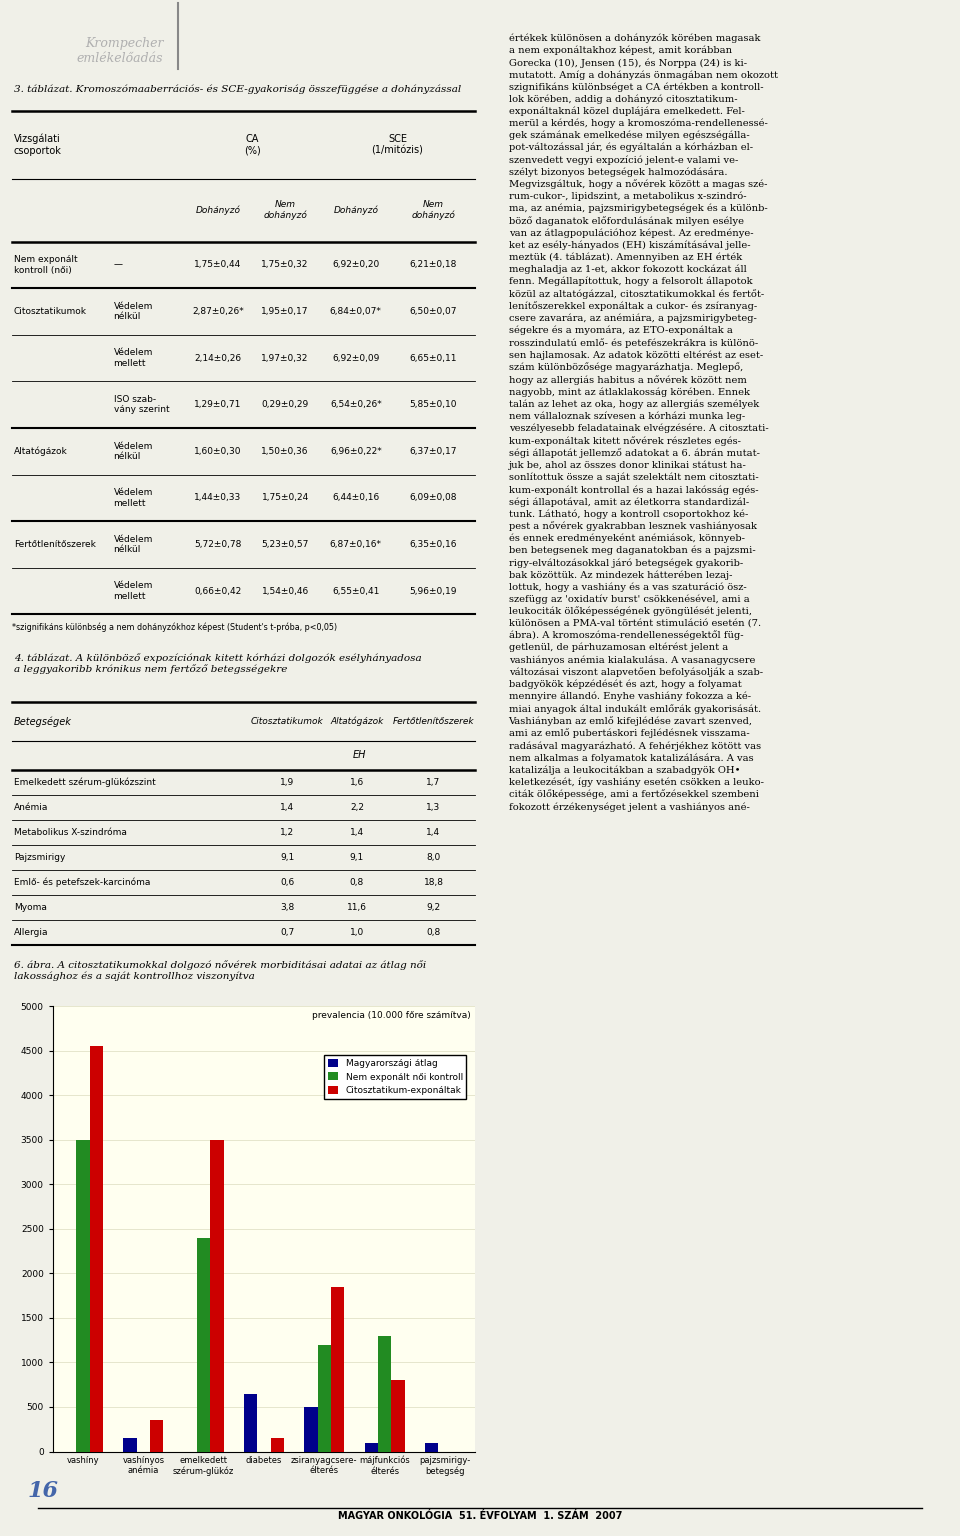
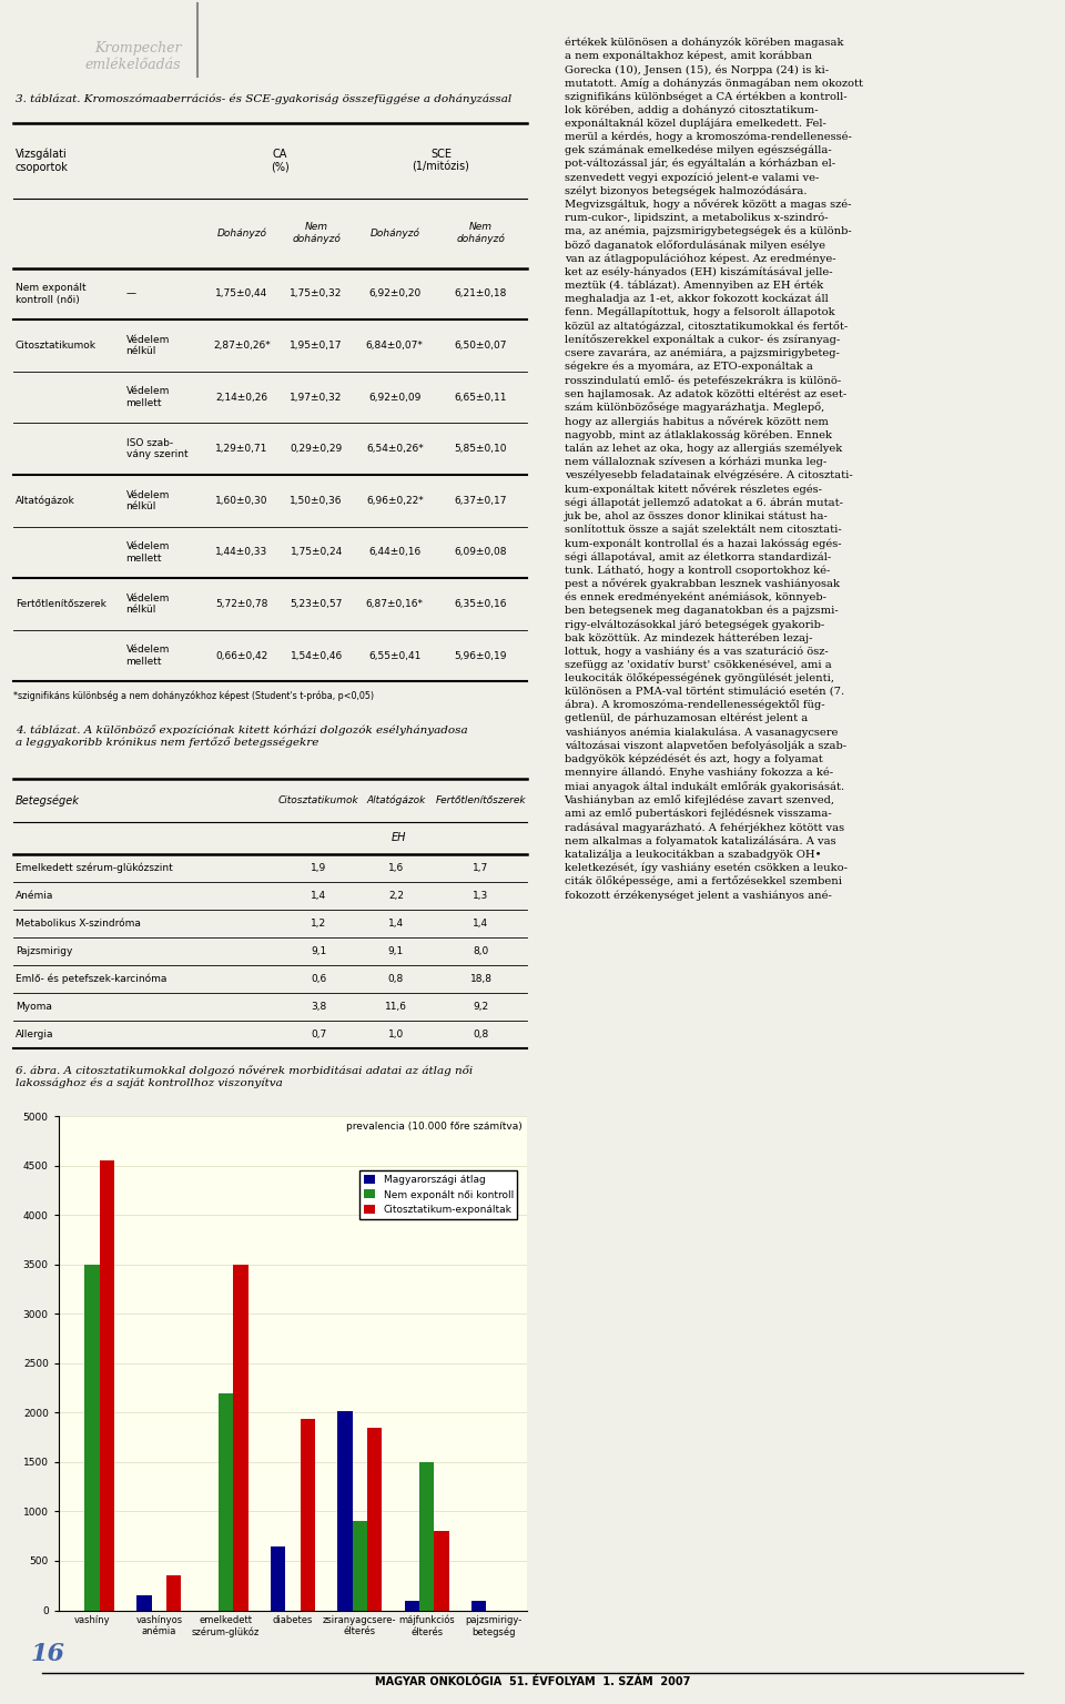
Nem exponált női kontroll/emelkedett szérum-glükóz: 2400 -> 2200
Citosztatikum-exponáltak/diabetes: 150 -> 1940
Magyarországi átlag/zsiranyagcsere- élterés: 500 -> 2020
Nem exponált női kontroll/zsiranyagcsere- élterés: 1200 -> 900
Nem exponált női kontroll/májfunkciós élterés: 1300 -> 1500
